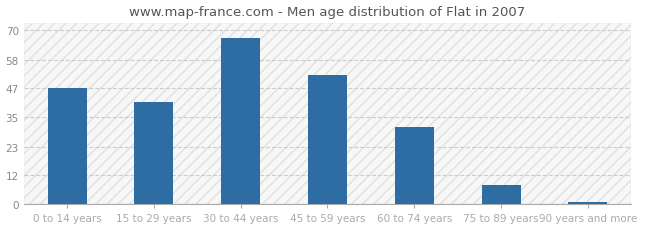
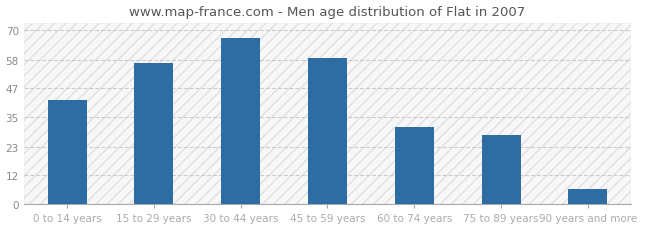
0 to 14 years: 47 -> 42
15 to 29 years: 41 -> 57
45 to 59 years: 52 -> 59
75 to 89 years: 8 -> 28
90 years and more: 1 -> 6
